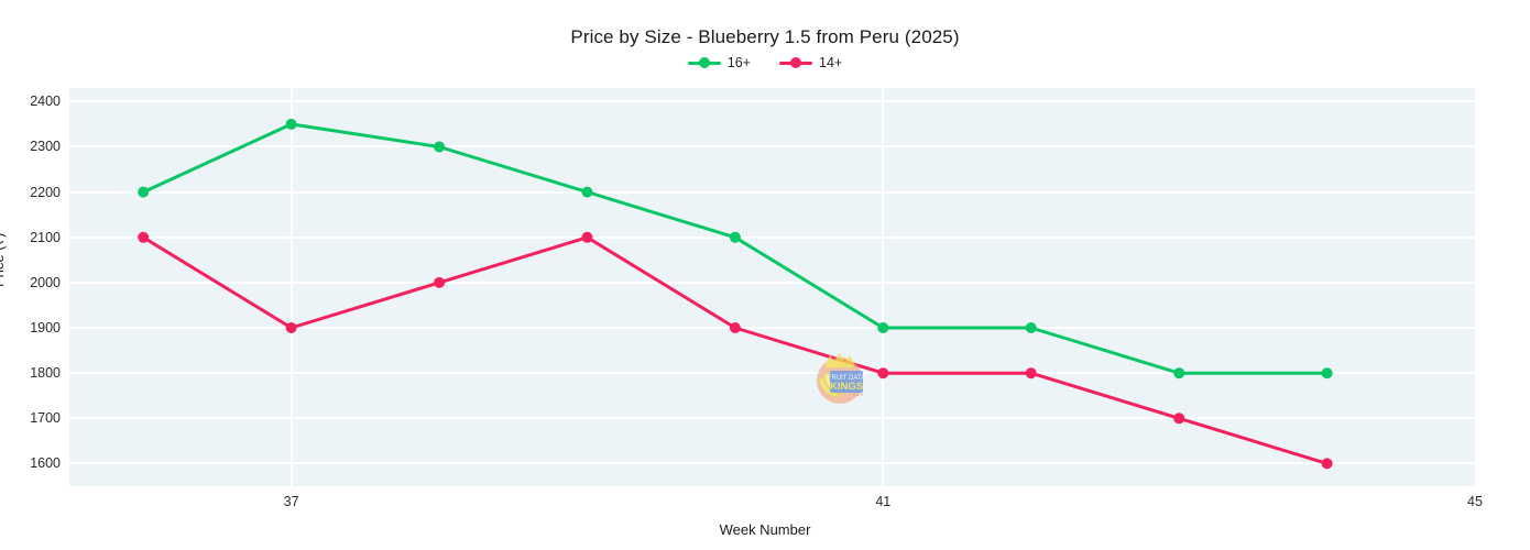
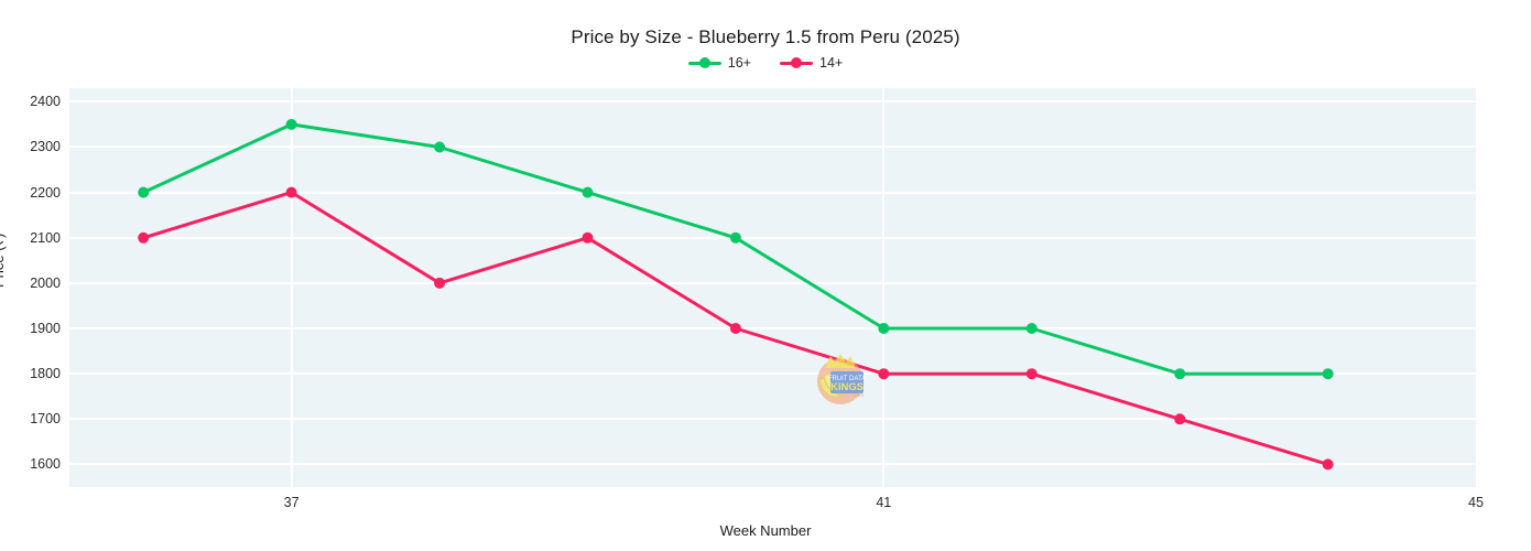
14+/37: 1900 -> 2200
